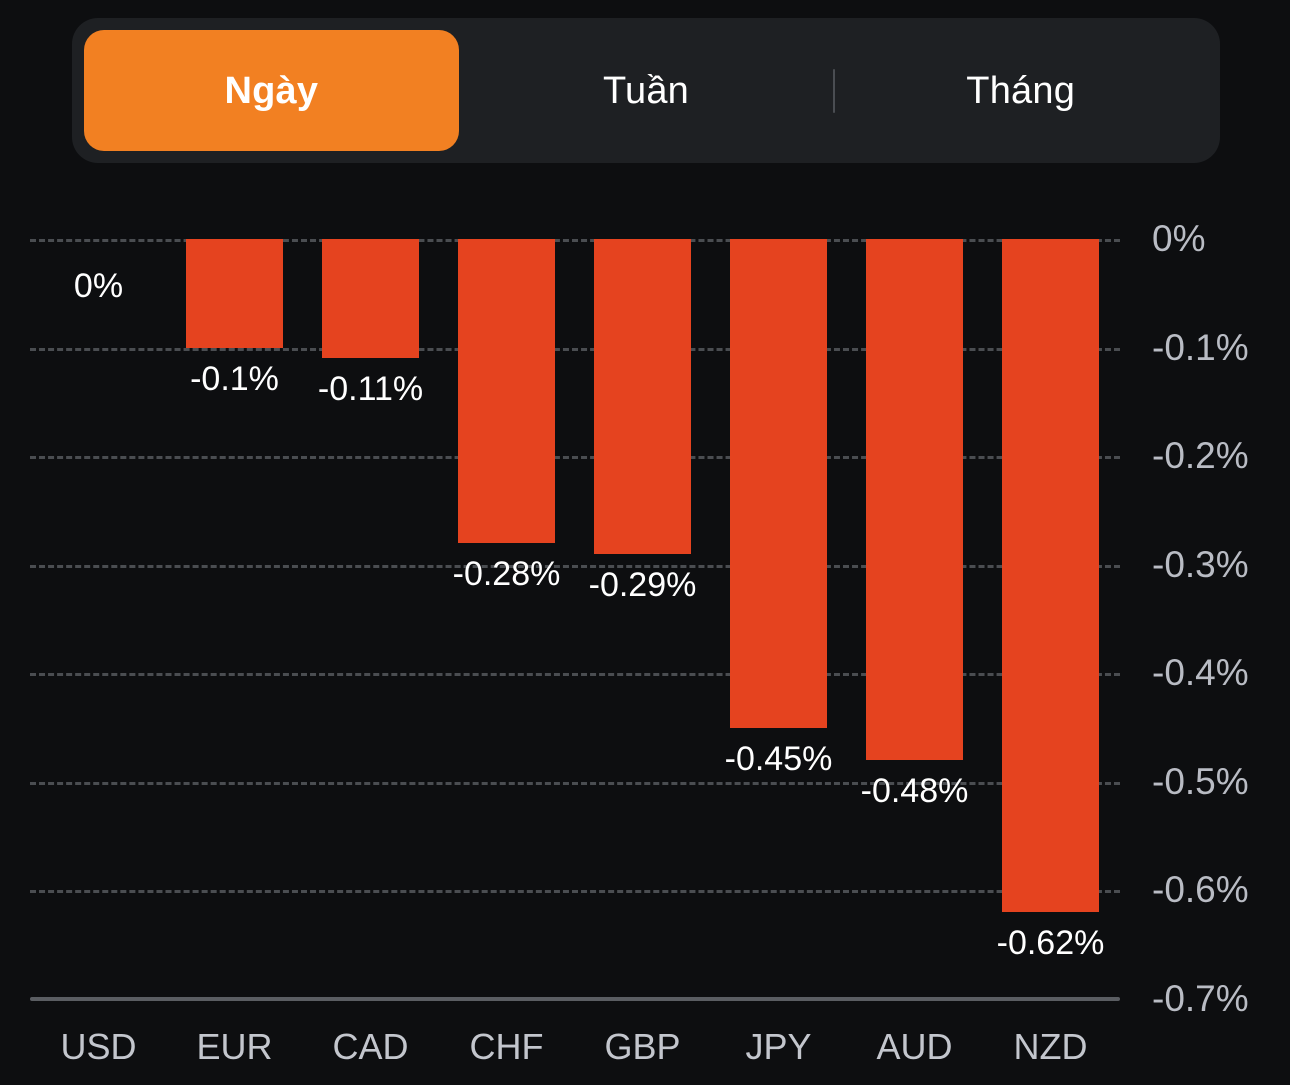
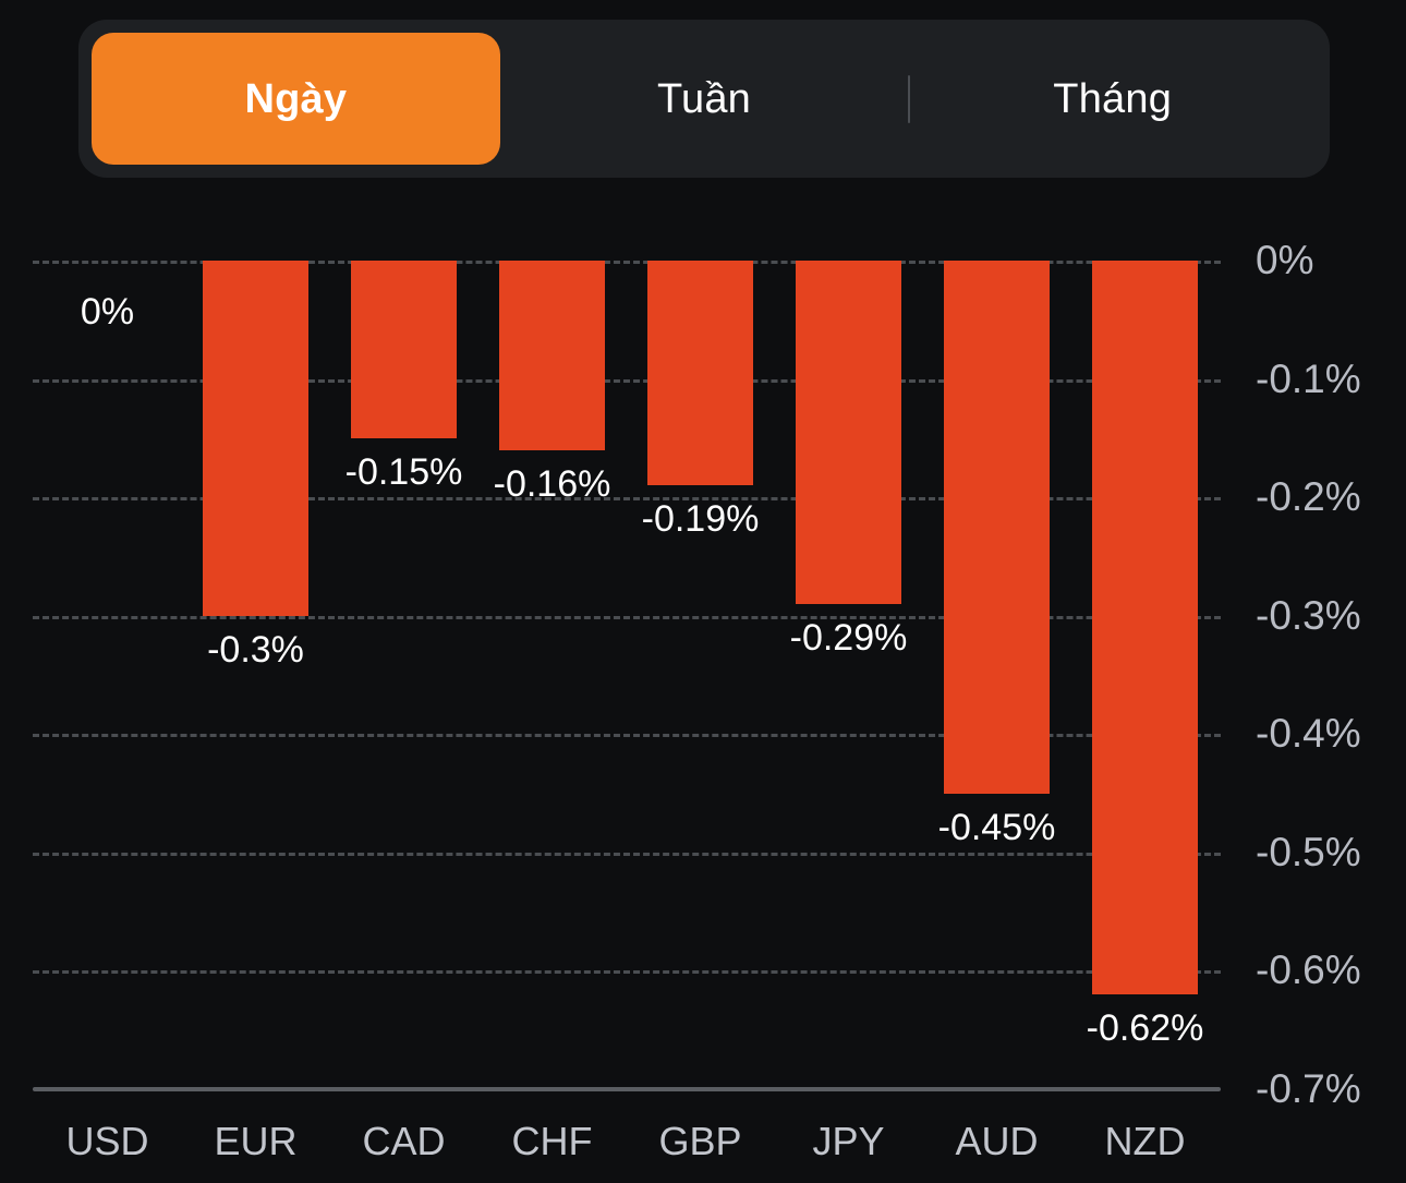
EUR: -0.1% -> -0.3%
CAD: -0.11% -> -0.15%
CHF: -0.28% -> -0.16%
GBP: -0.29% -> -0.19%
JPY: -0.45% -> -0.29%
AUD: -0.48% -> -0.45%
